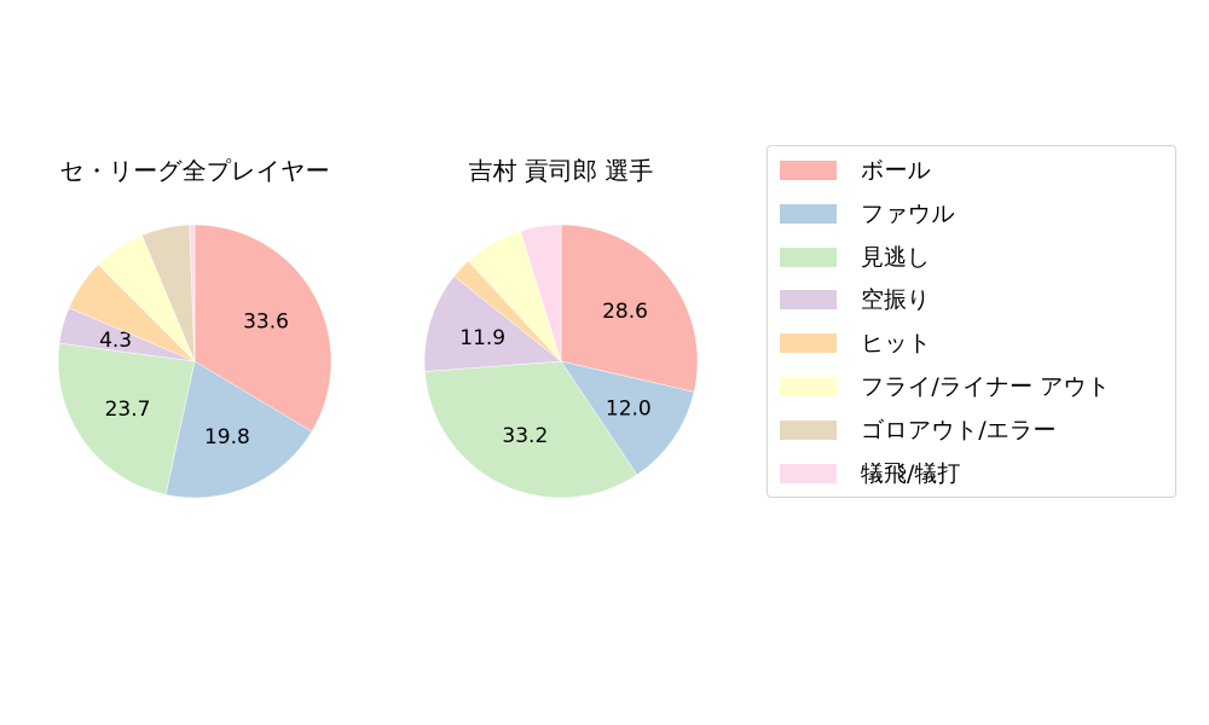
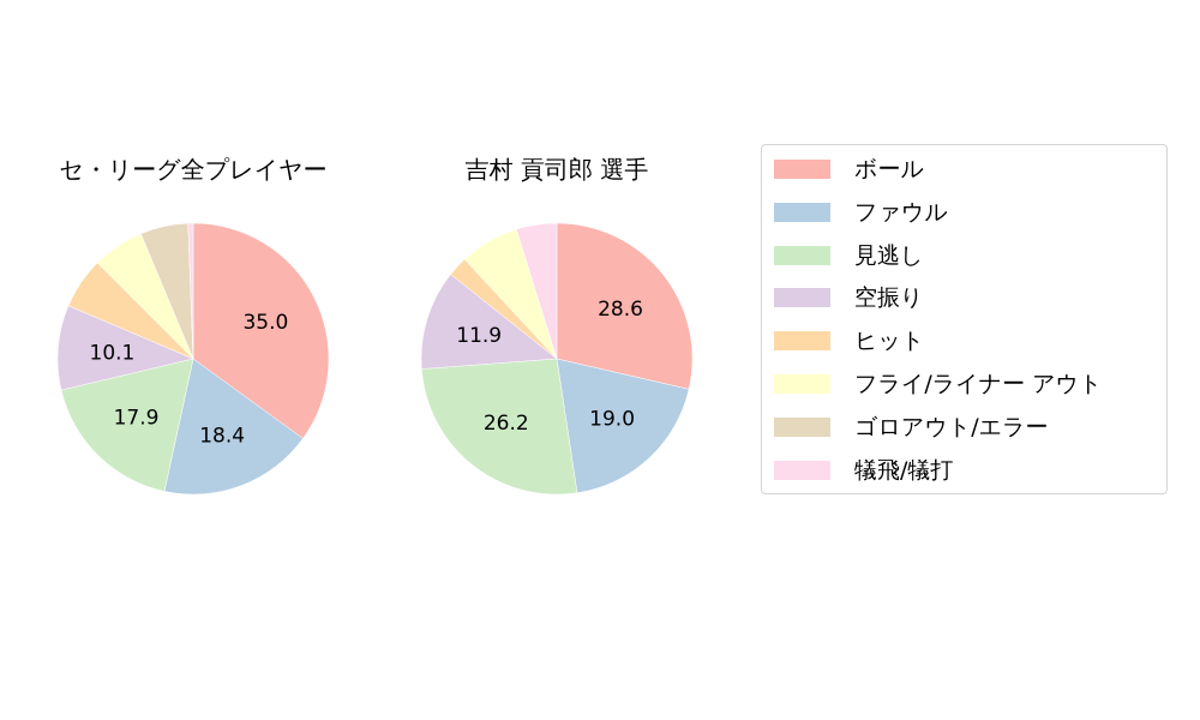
セ・リーグ全プレイヤー/ボール: 33.6 -> 35.0
セ・リーグ全プレイヤー/ファウル: 19.8 -> 18.4
セ・リーグ全プレイヤー/見逃し: 23.7 -> 17.9
セ・リーグ全プレイヤー/空振り: 4.3 -> 10.1
吉村 貢司郎 選手/ファウル: 12.0 -> 19.0
吉村 貢司郎 選手/見逃し: 33.2 -> 26.2
